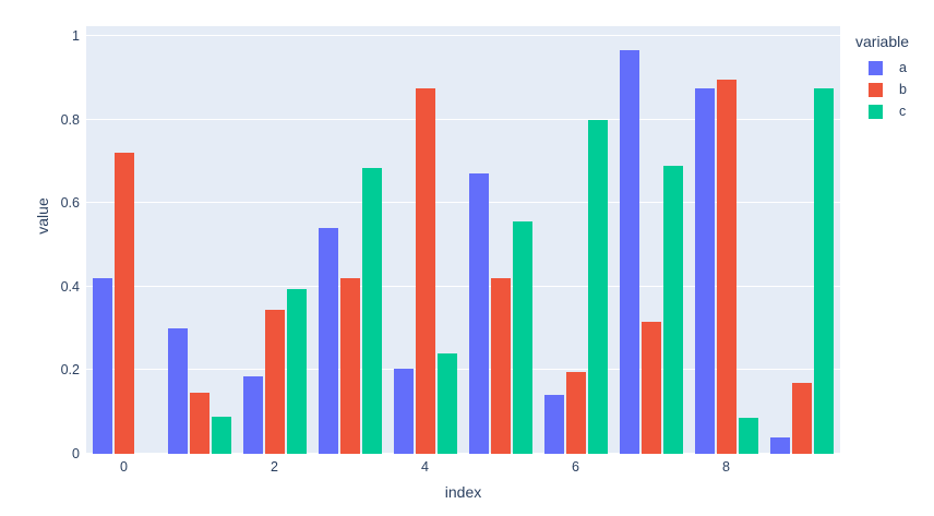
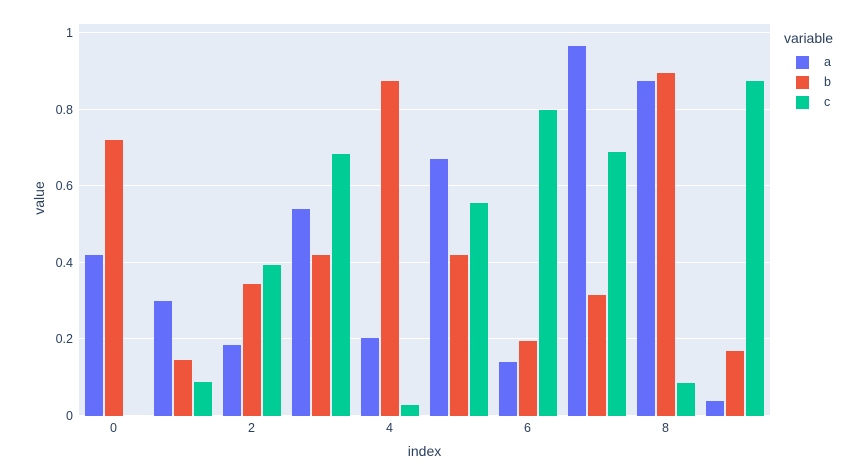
c/4: 0.24 -> 0.03
